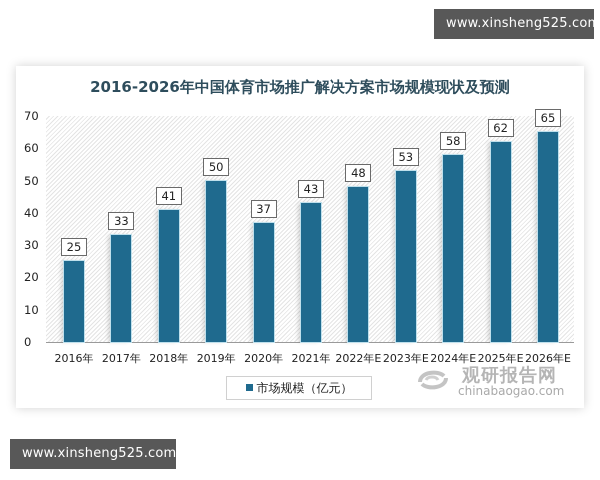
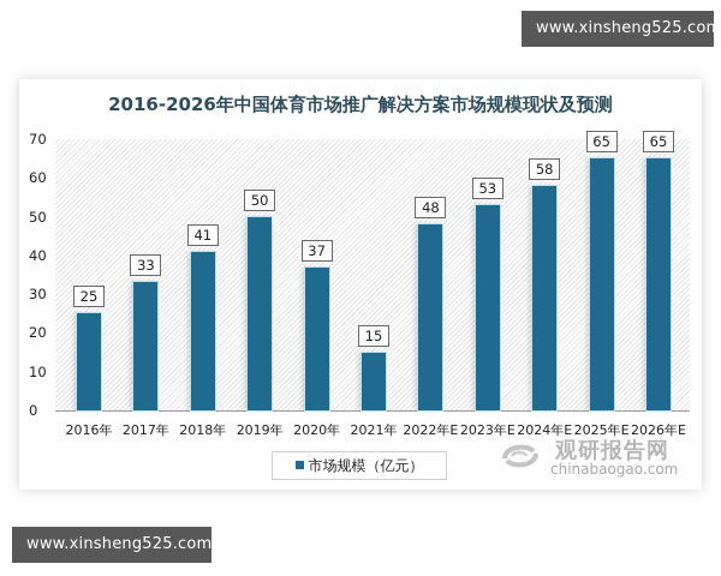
2021年: 43 -> 15
2025年E: 62 -> 65
